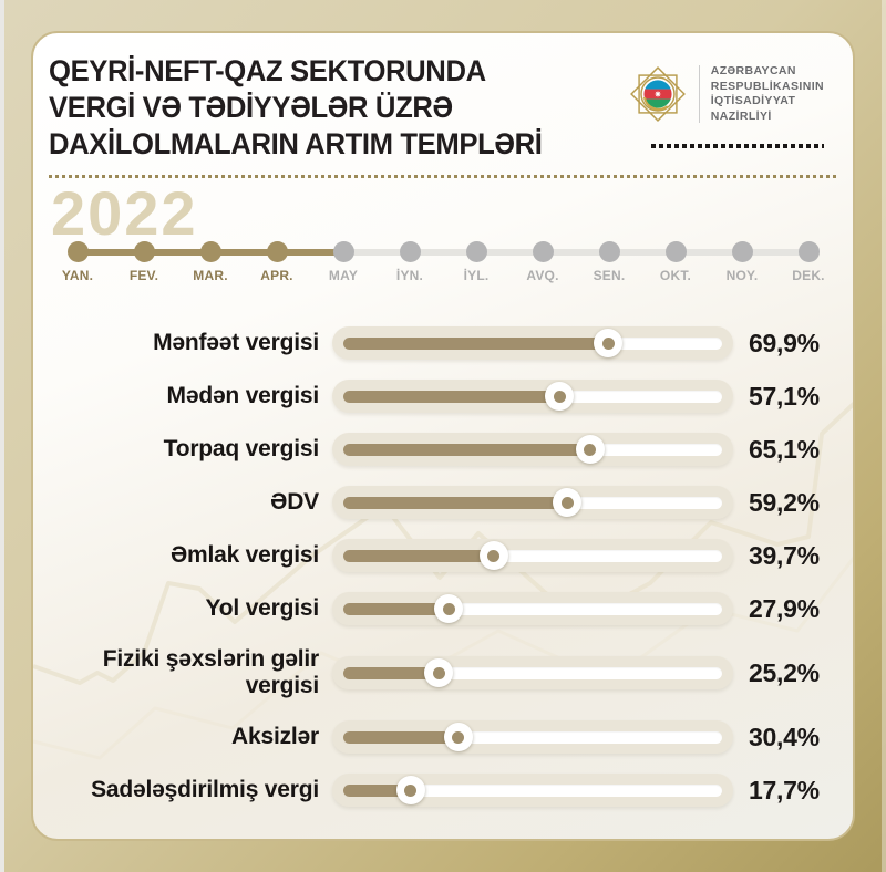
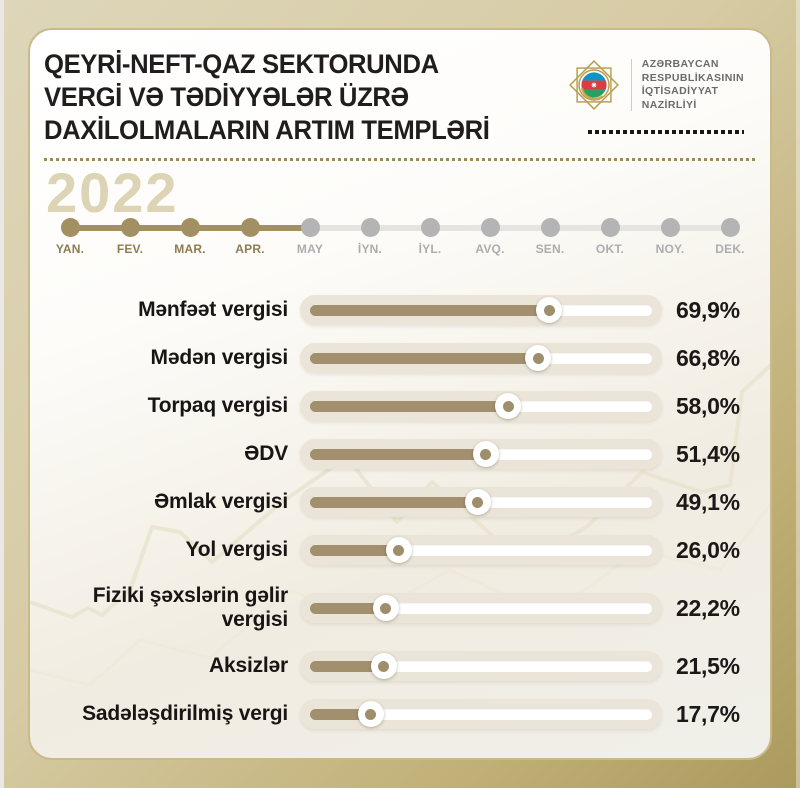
Mədən vergisi: 57,1% -> 66,8%
Torpaq vergisi: 65,1% -> 58,0%
ƏDV: 59,2% -> 51,4%
Əmlak vergisi: 39,7% -> 49,1%
Yol vergisi: 27,9% -> 26,0%
Fiziki şəxslərin gəlir vergisi: 25,2% -> 22,2%
Aksizlər: 30,4% -> 21,5%
